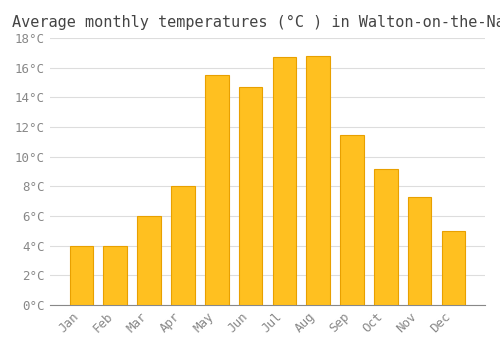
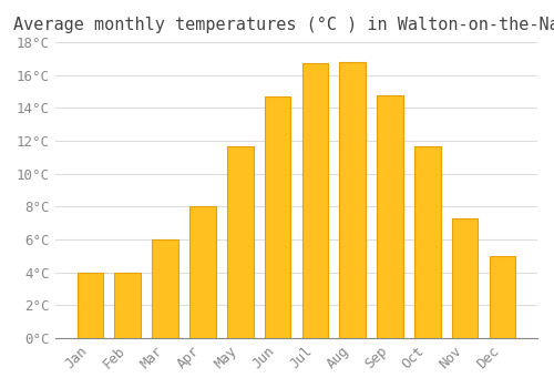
May: 15.5°C -> 11.7°C
Sep: 11.5°C -> 14.8°C
Oct: 9.2°C -> 11.7°C
